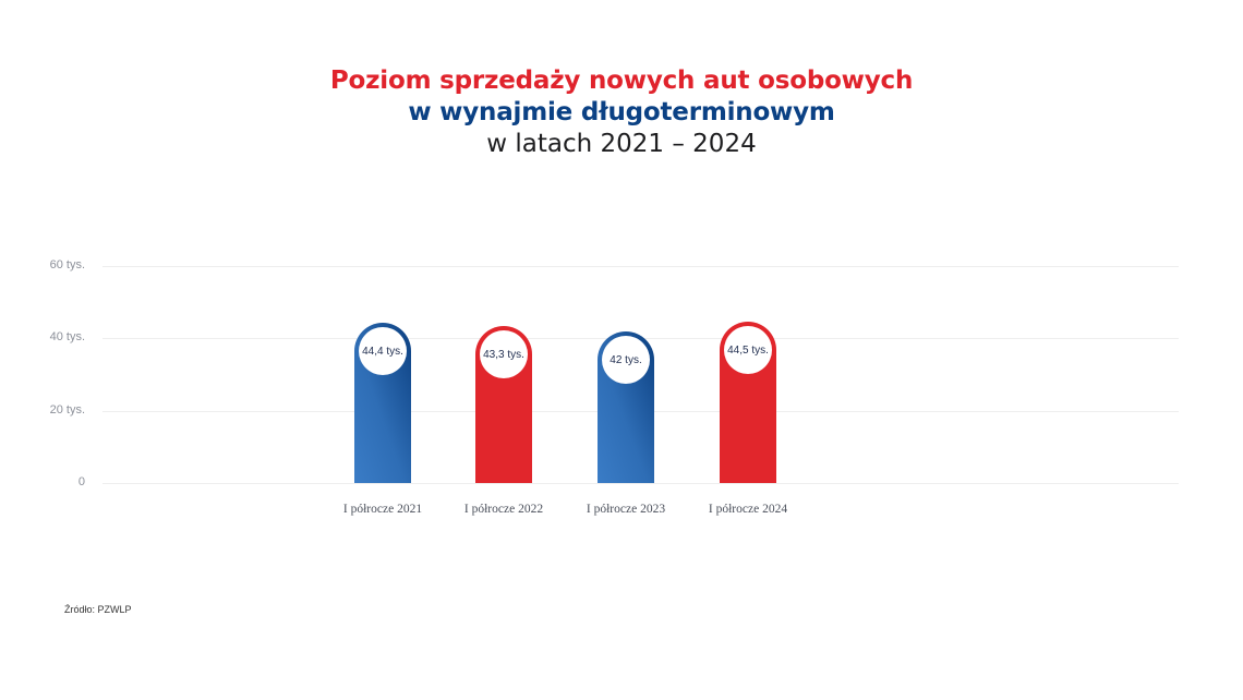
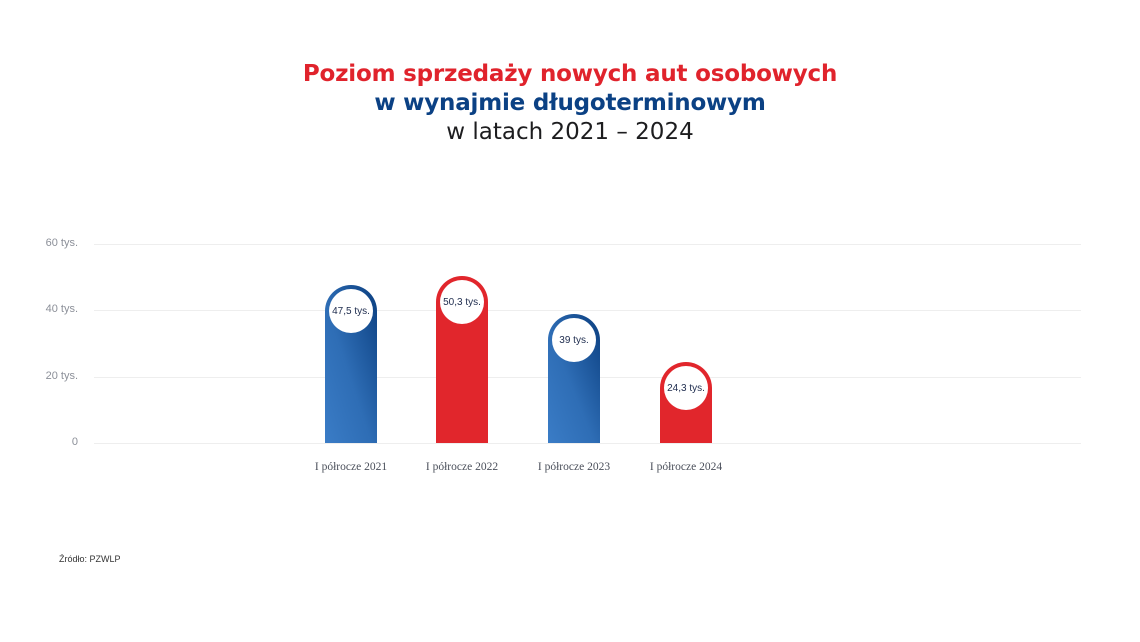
I półrocze 2021: 44,4 -> 47,5
I półrocze 2022: 43,3 -> 50,3
I półrocze 2023: 42 -> 39
I półrocze 2024: 44,5 -> 24,3
